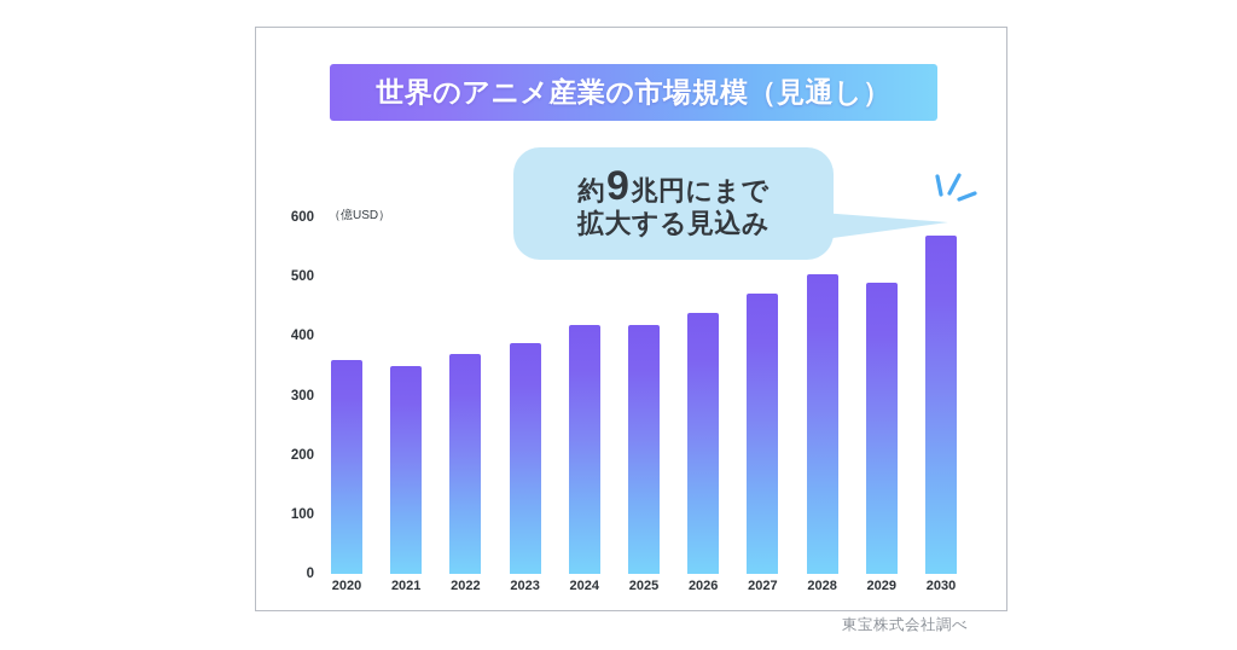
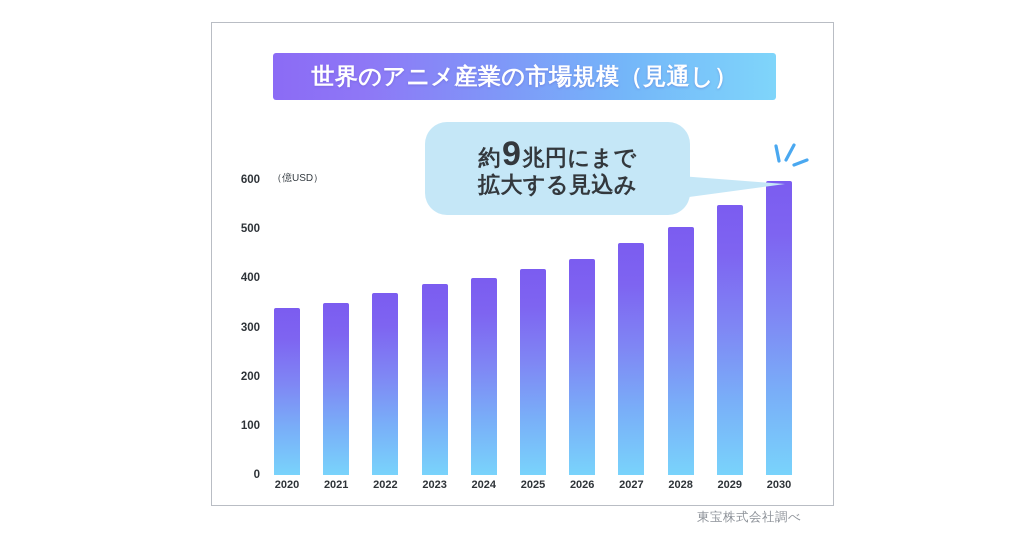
2020: 360 -> 340
2024: 420 -> 400
2029: 490 -> 550
2030: 570 -> 600
